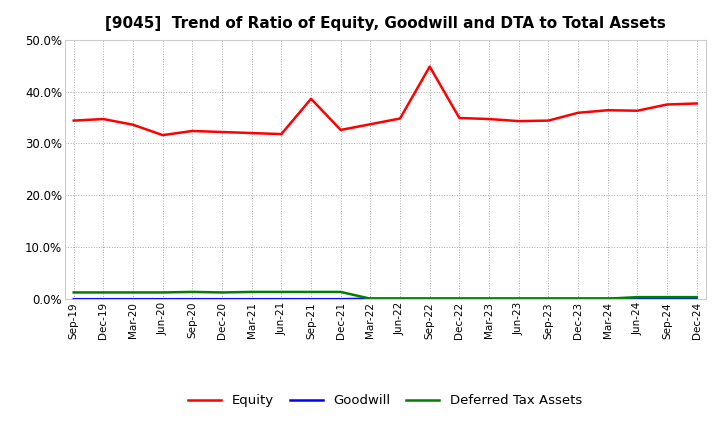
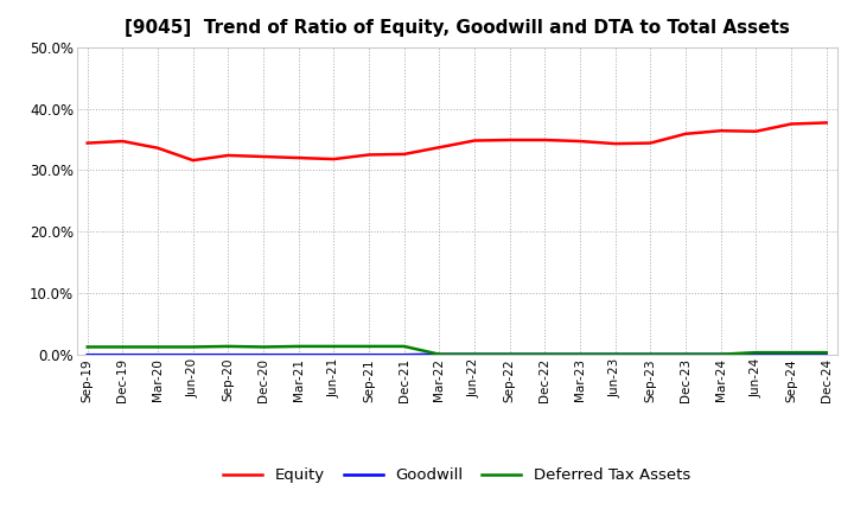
Equity/Sep-21: 38.6% -> 32.5%
Equity/Sep-22: 44.8% -> 34.9%
